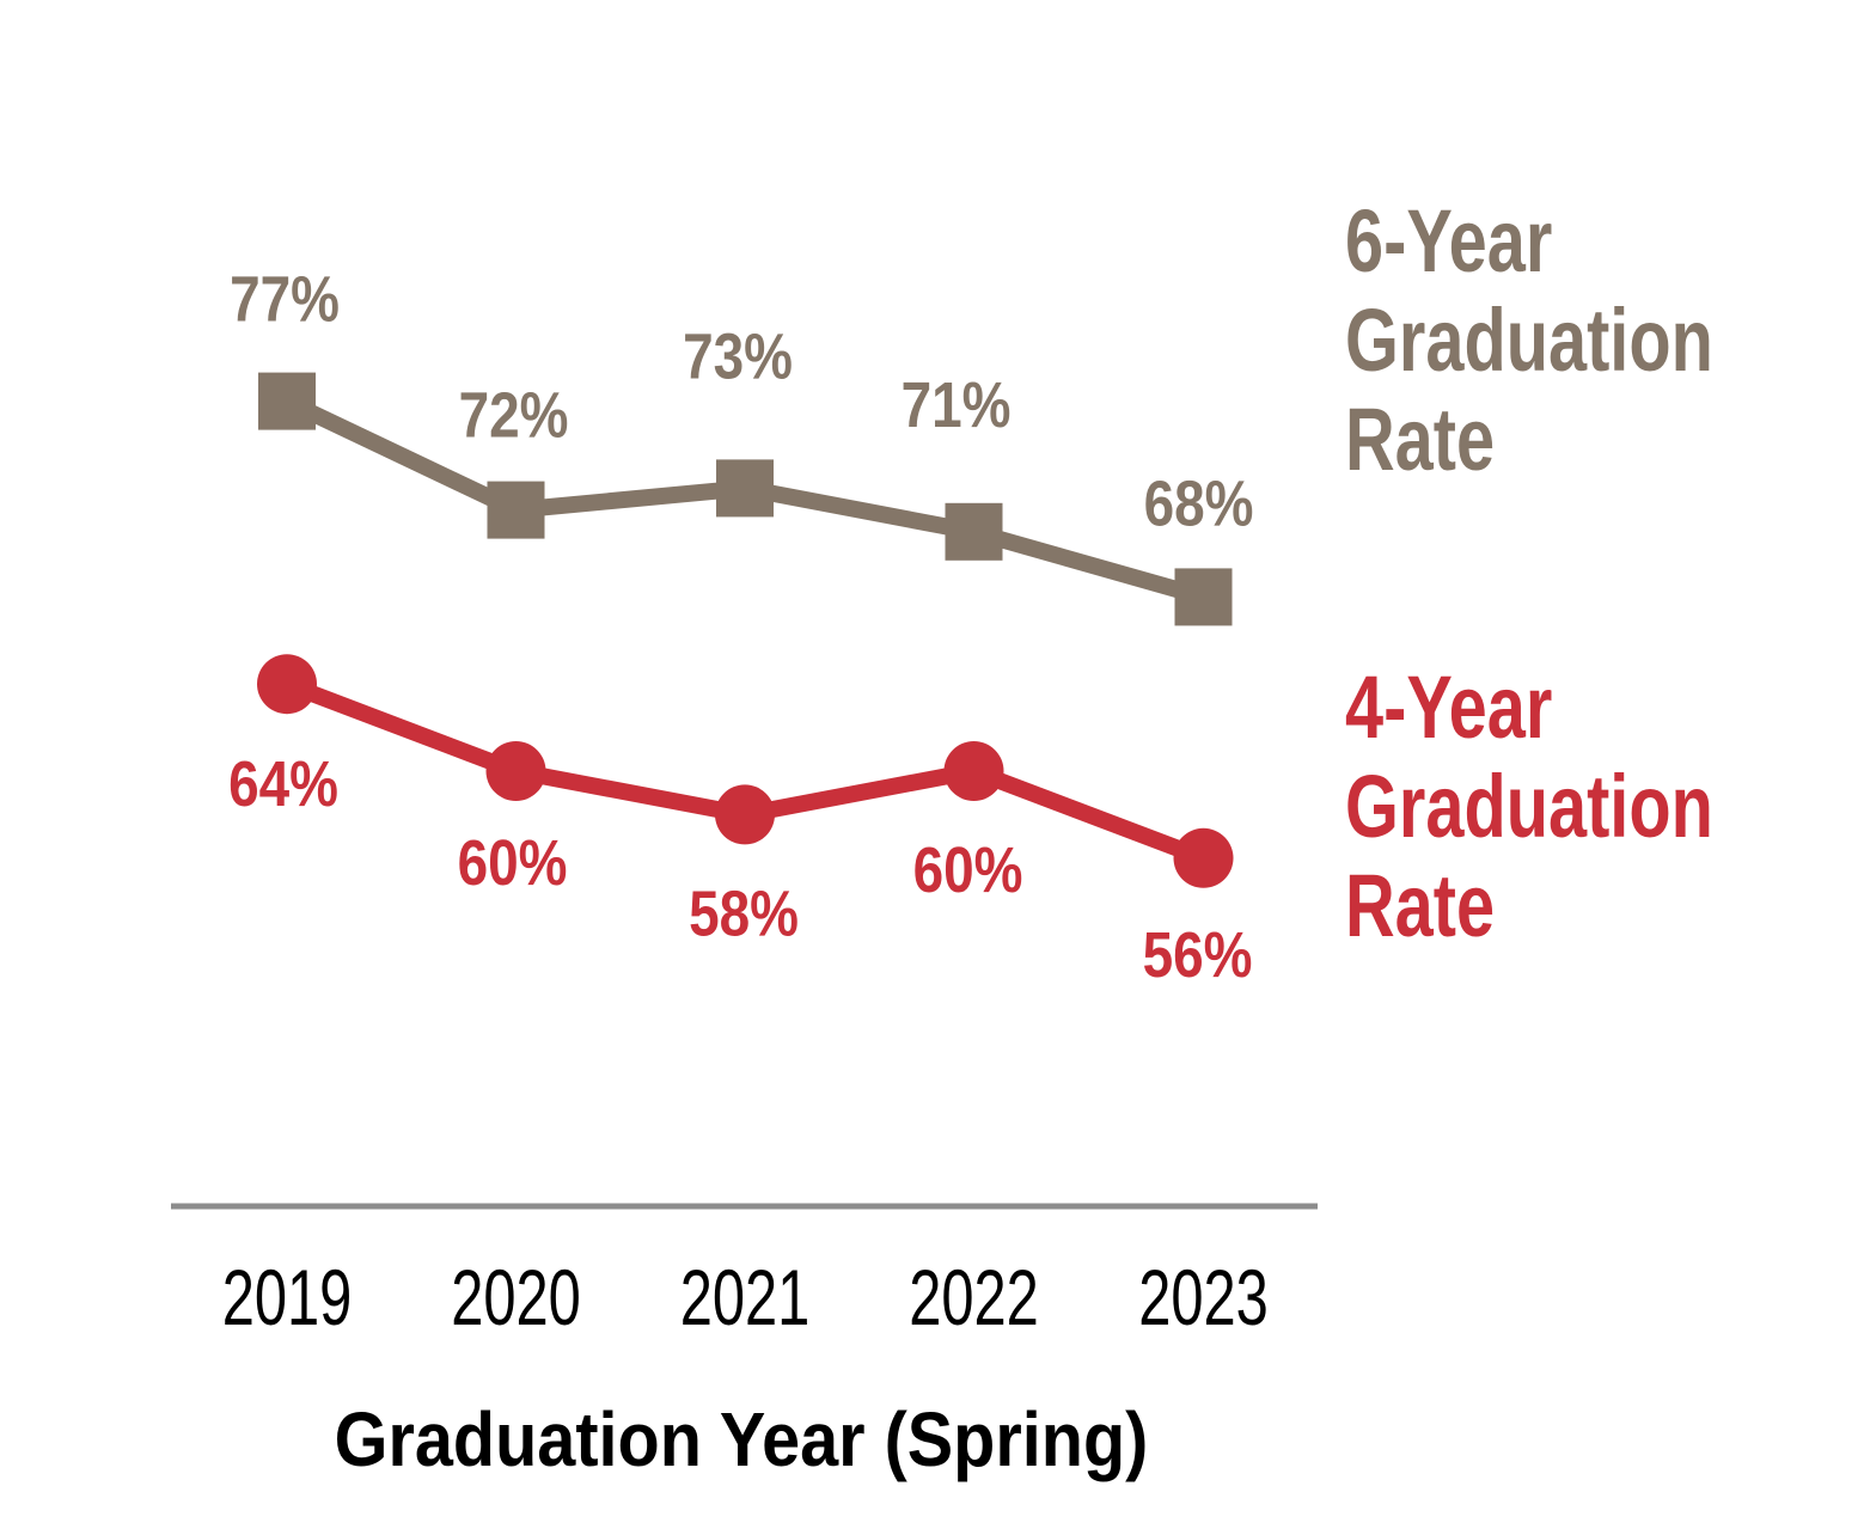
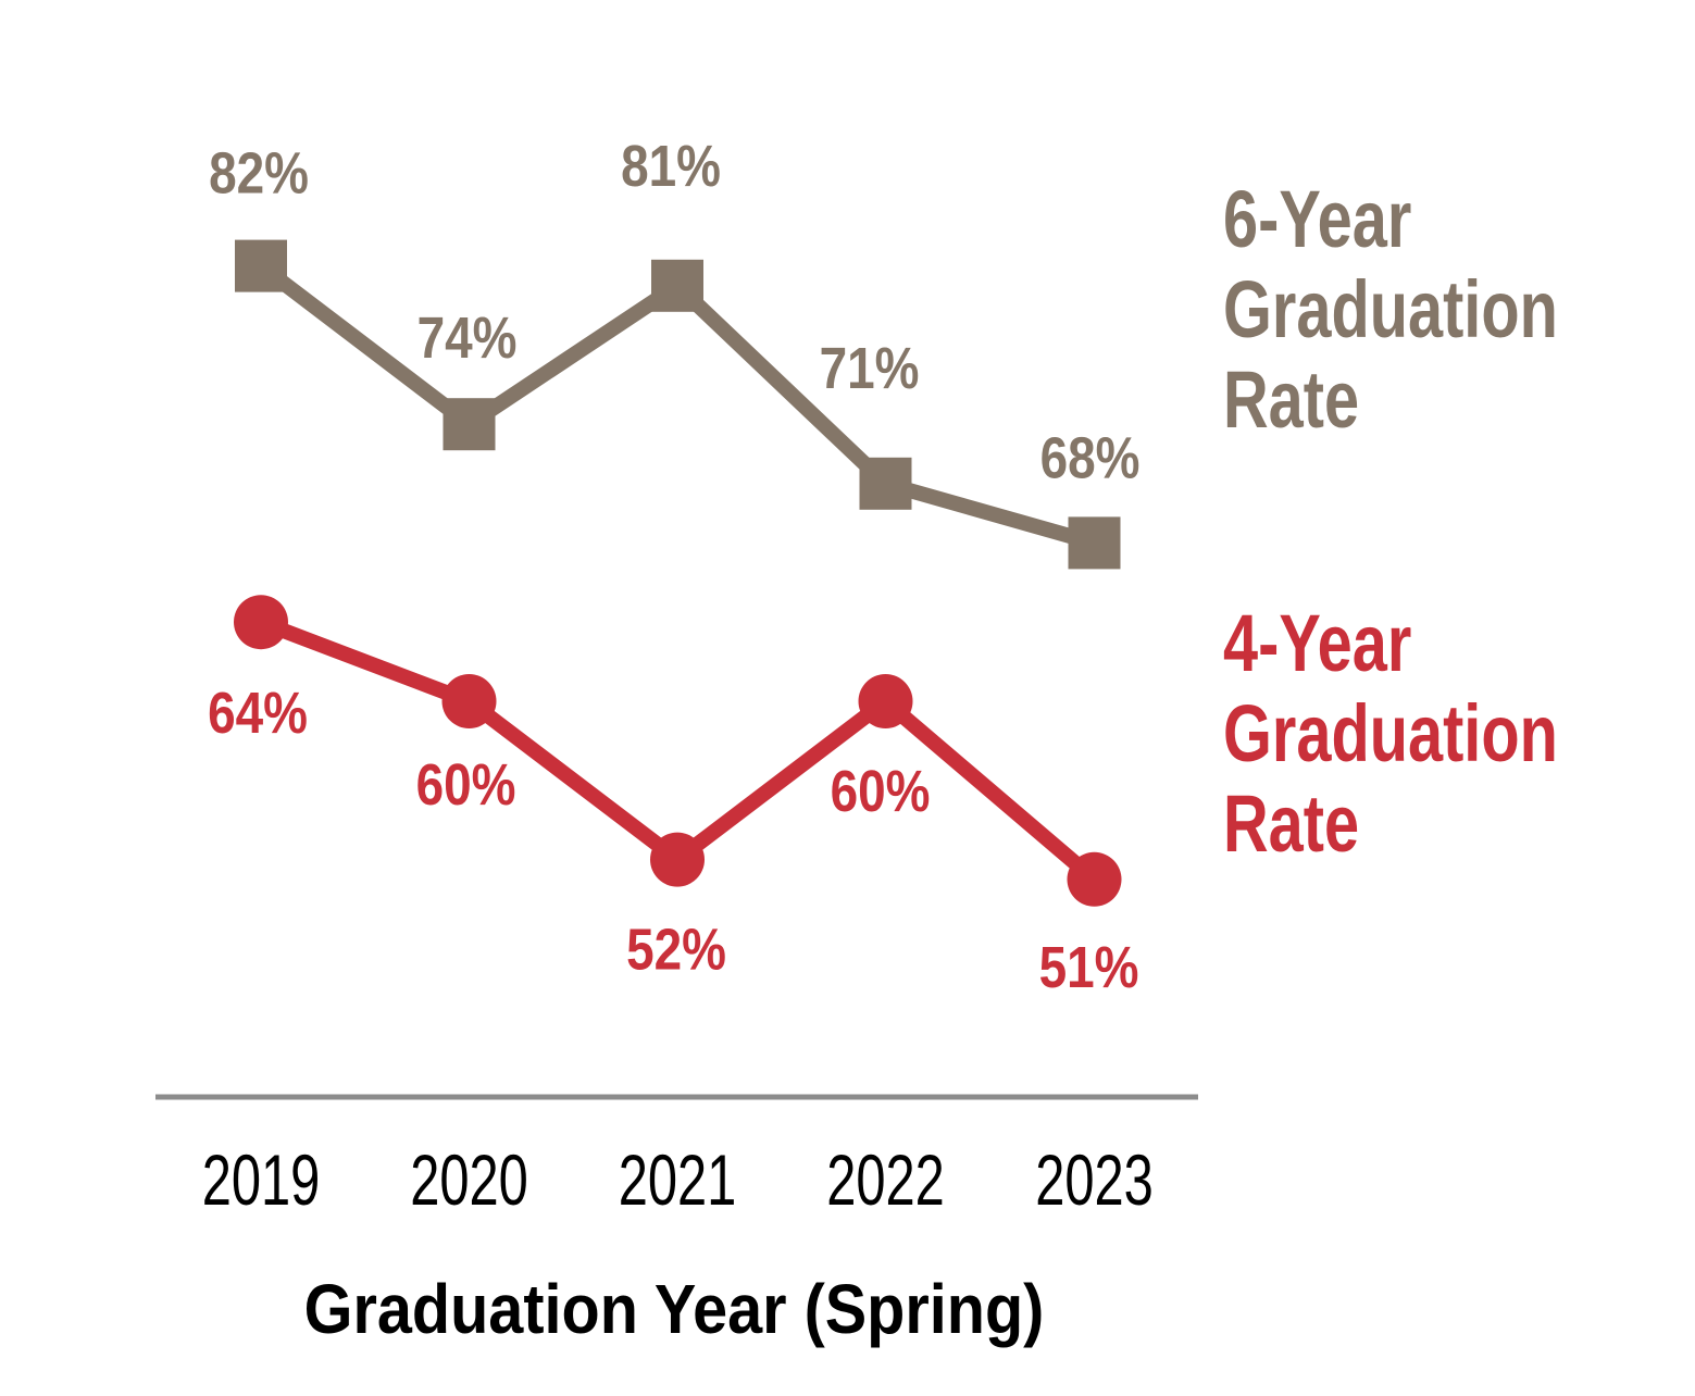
6-Year Graduation Rate/2019: 77% -> 82%
6-Year Graduation Rate/2020: 72% -> 74%
6-Year Graduation Rate/2021: 73% -> 81%
4-Year Graduation Rate/2021: 58% -> 52%
4-Year Graduation Rate/2023: 56% -> 51%
